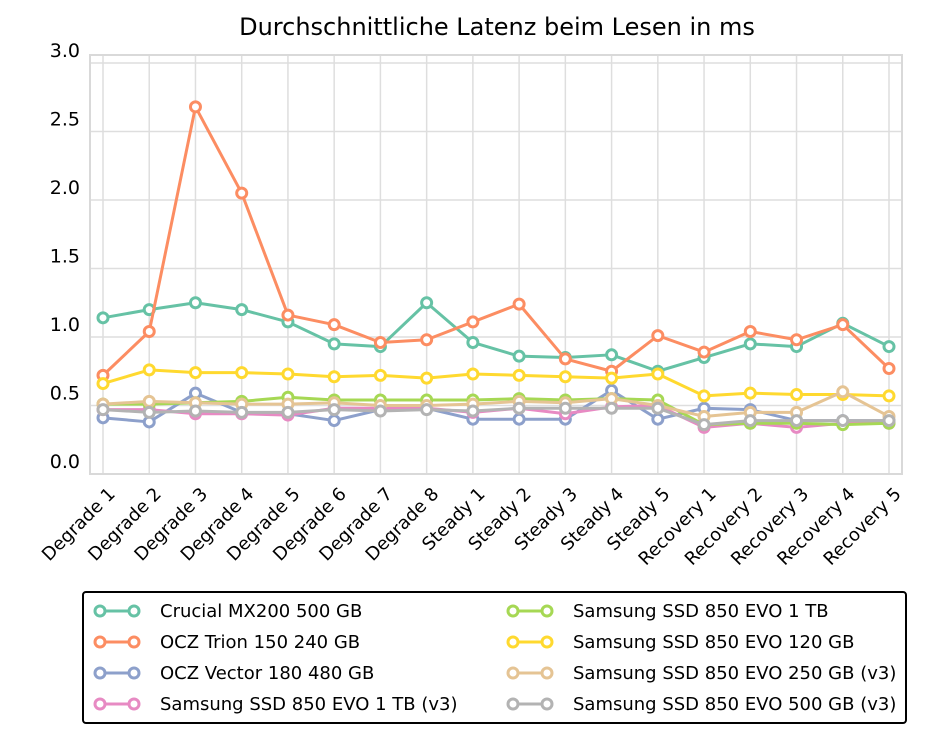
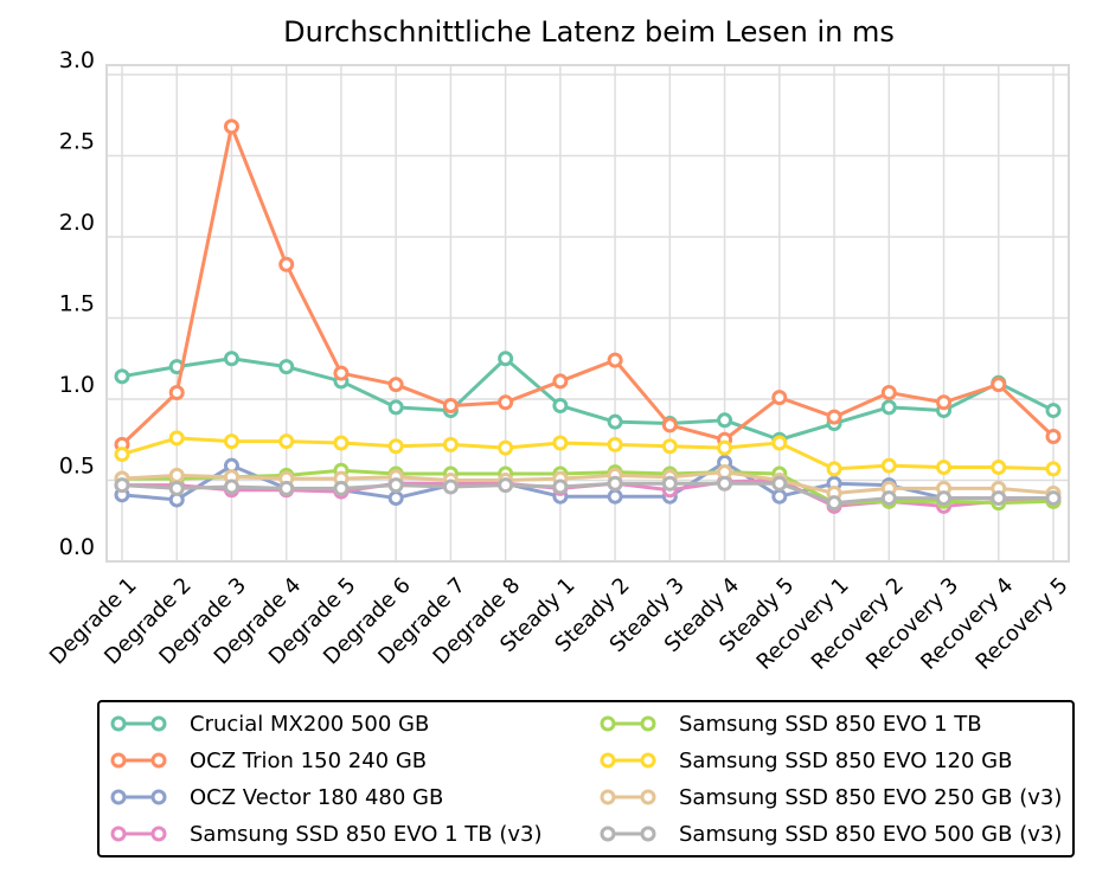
OCZ Trion 150 240 GB/Degrade 4: 2.05 -> 1.83
Samsung SSD 850 EVO 250 GB (v3)/Recovery 4: 0.60 -> 0.45
